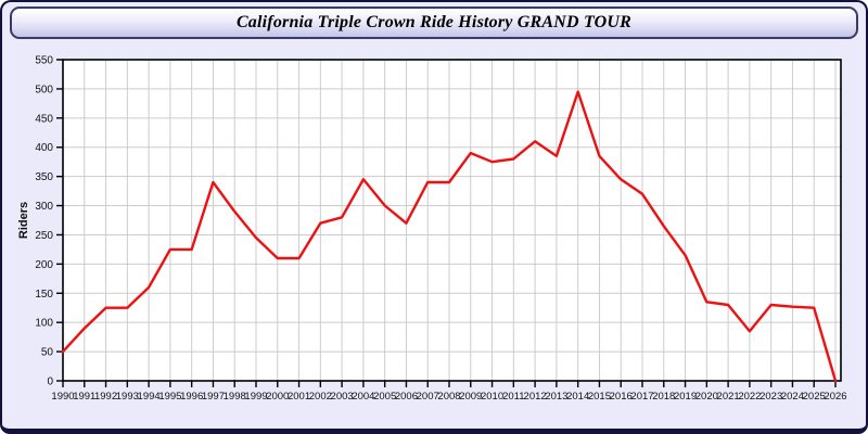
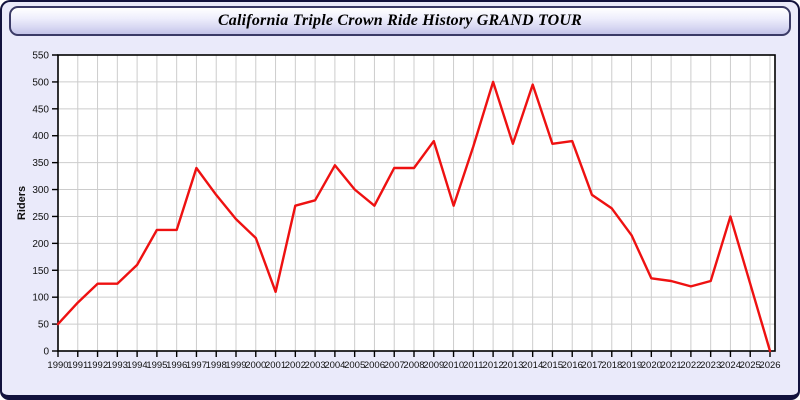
2001: 210 -> 110
2010: 380 -> 270
2012: 410 -> 500
2016: 340 -> 390
2017: 320 -> 290
2022: 80 -> 120
2024: 130 -> 250
